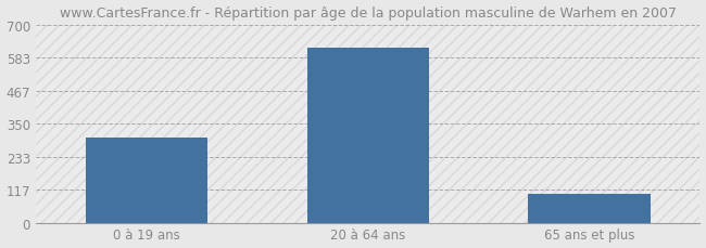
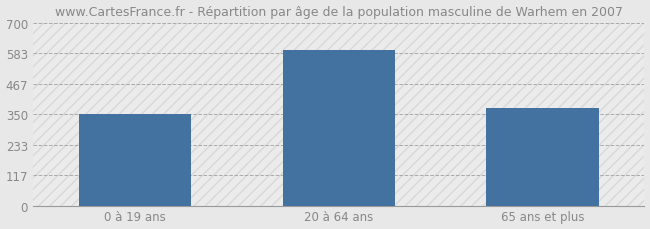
0 à 19 ans: 300 -> 350
20 à 64 ans: 621 -> 595
65 ans et plus: 100 -> 375
